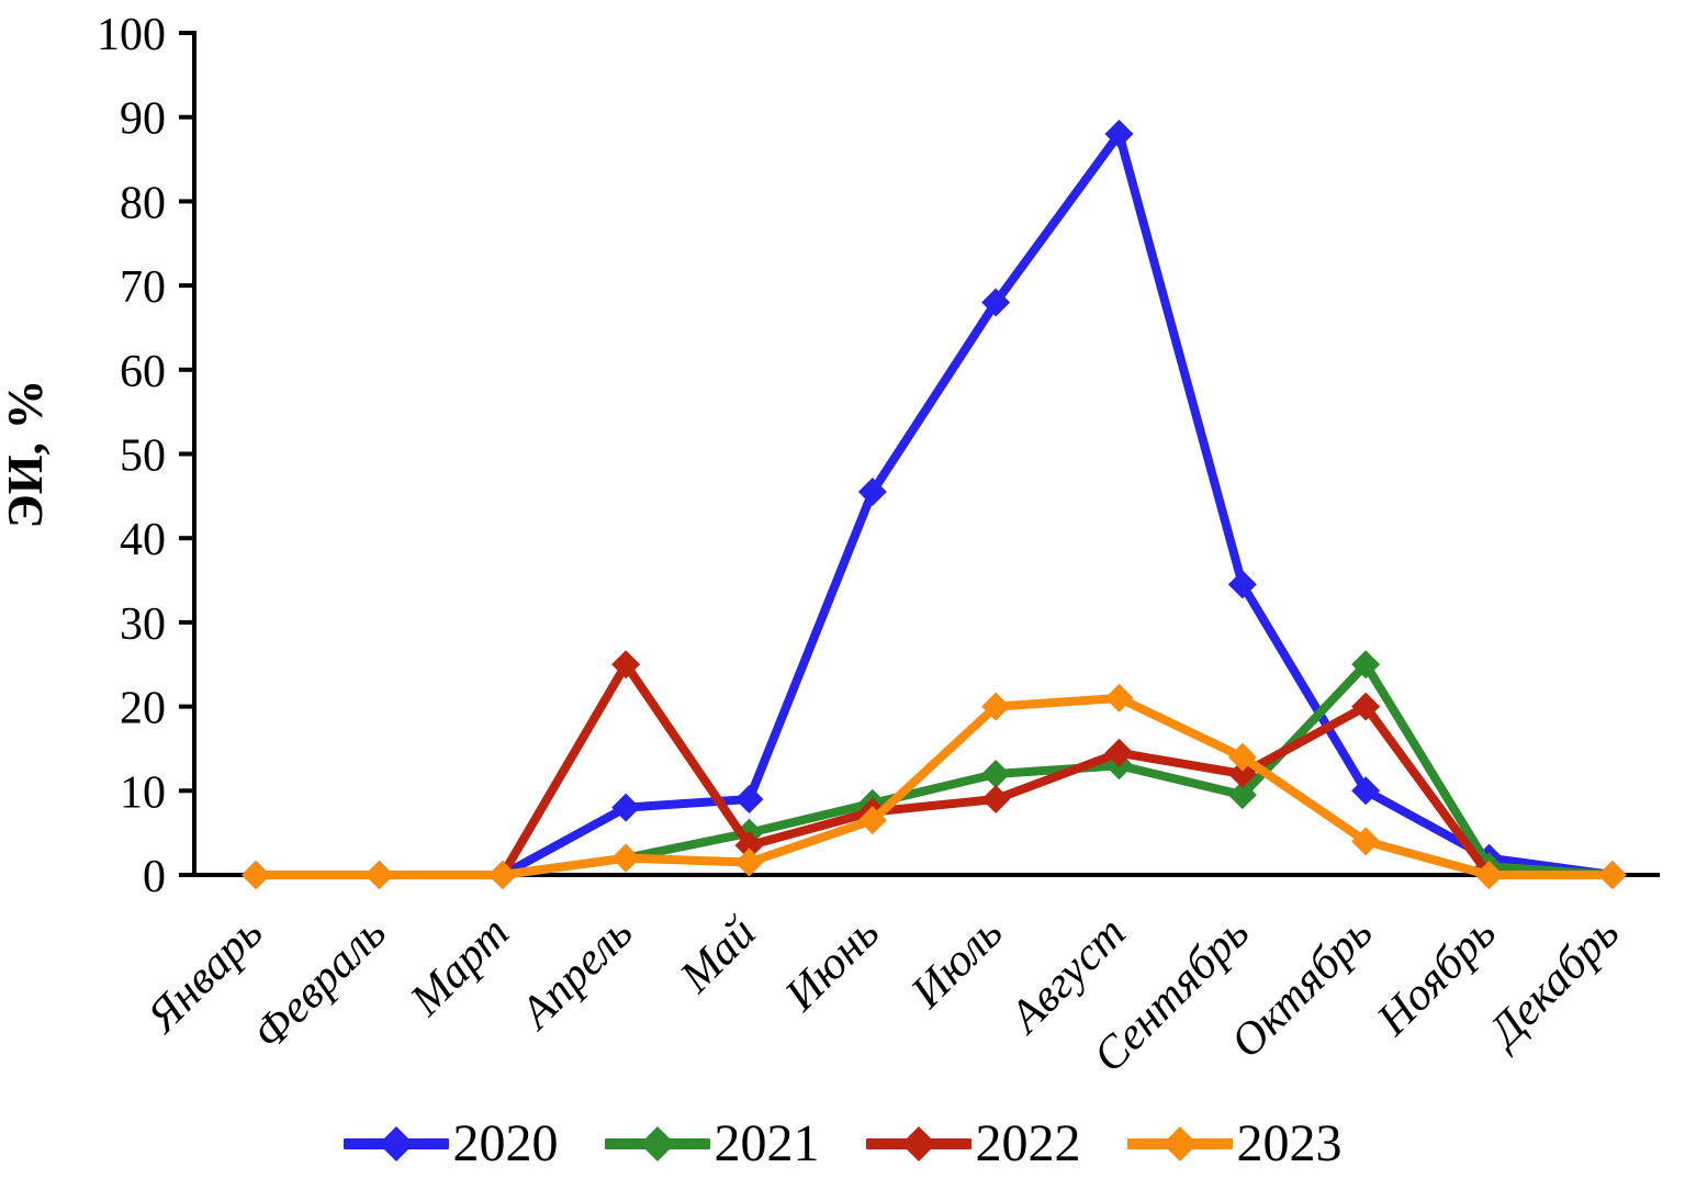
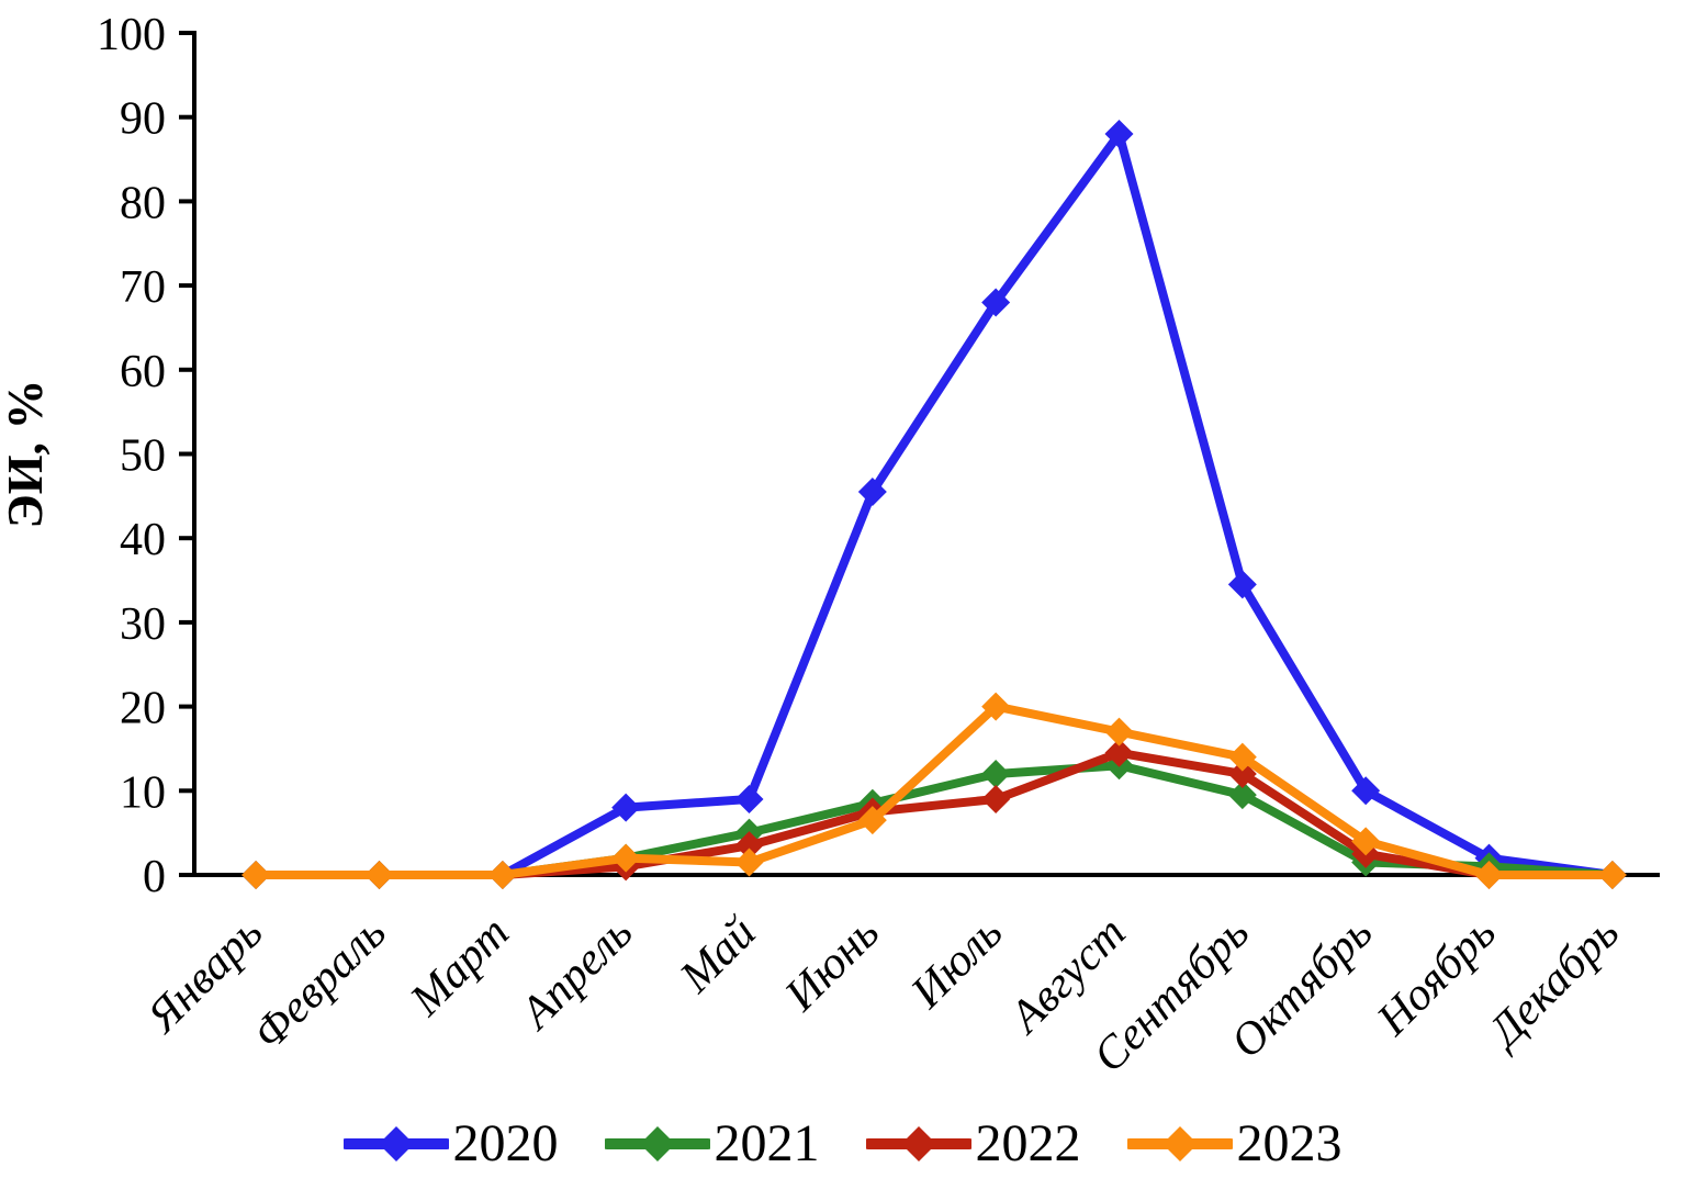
2022/Апрель: 25 -> 1
2023/Август: 21 -> 17
2021/Октябрь: 25 -> 2
2022/Октябрь: 20 -> 2
